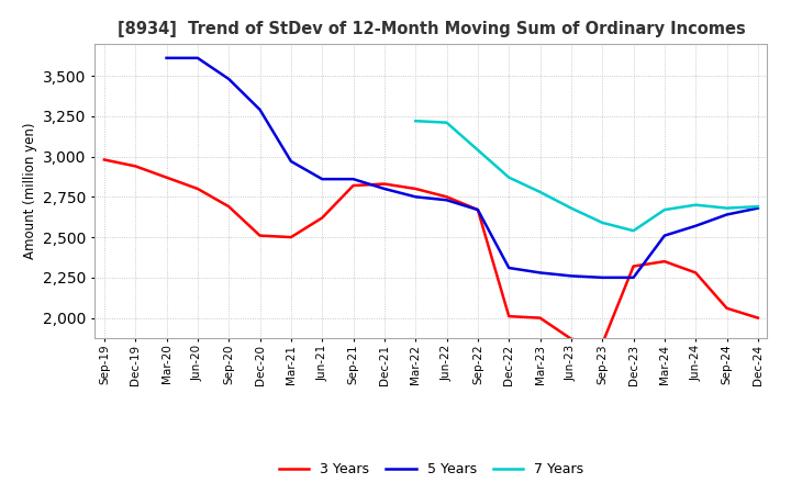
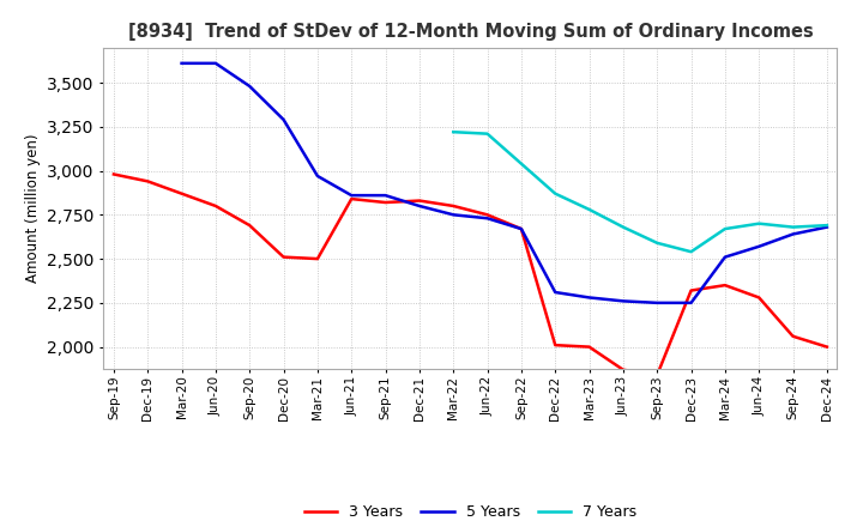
3 Years/Jun-21: 2,620 -> 2,840
